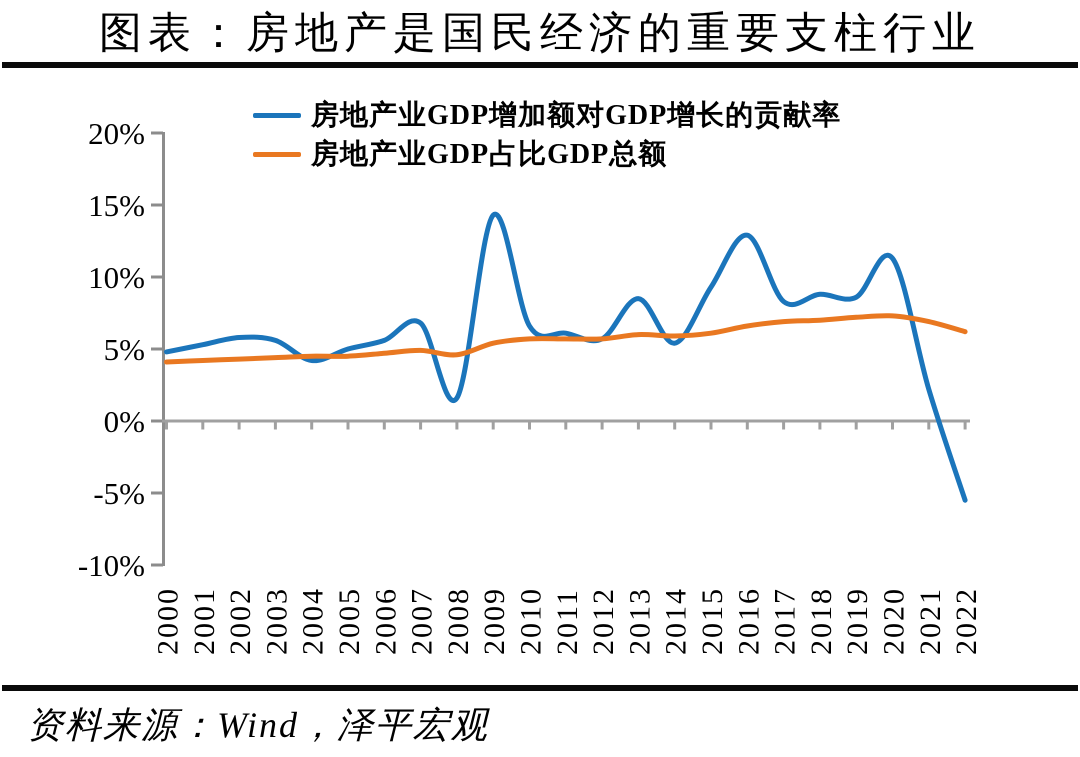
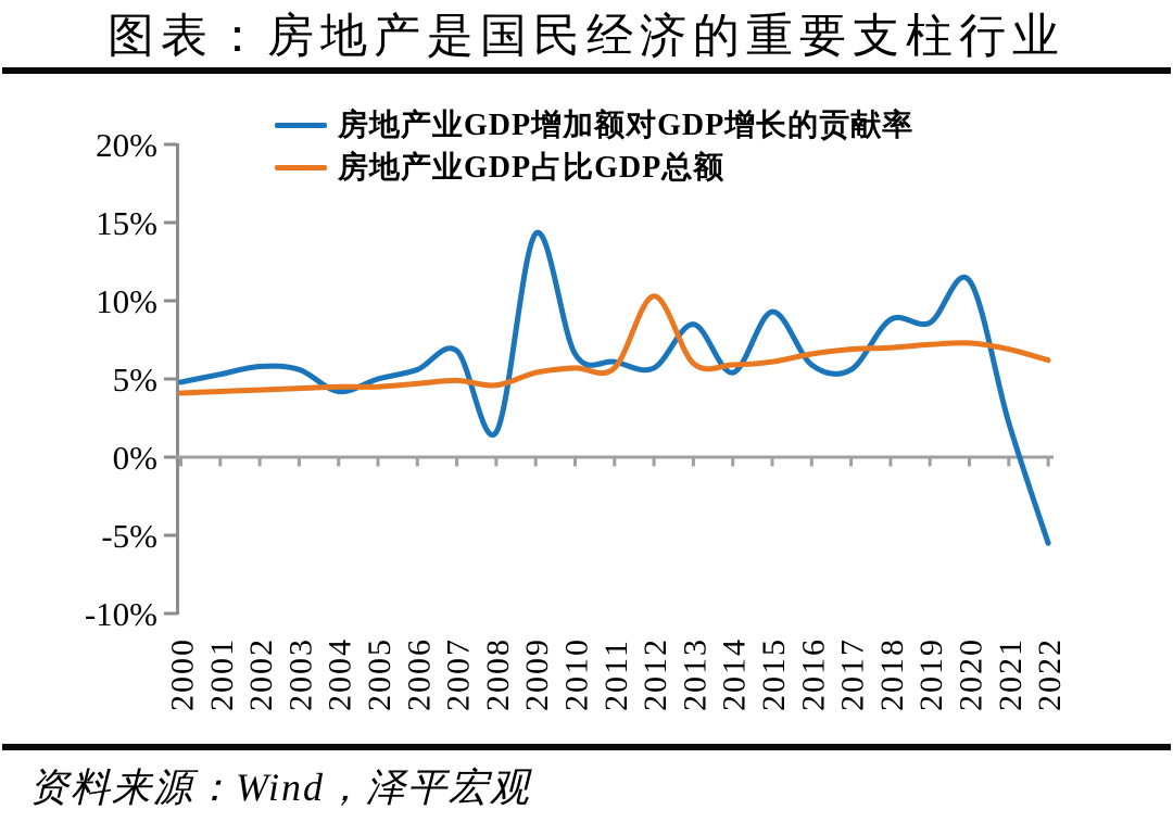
房地产业GDP占比GDP总额/2012: 5.7% -> 10.3%
房地产业GDP增加额对GDP增长的贡献率/2016: 12.9% -> 5.9%
房地产业GDP增加额对GDP增长的贡献率/2017: 8.3% -> 5.6%
